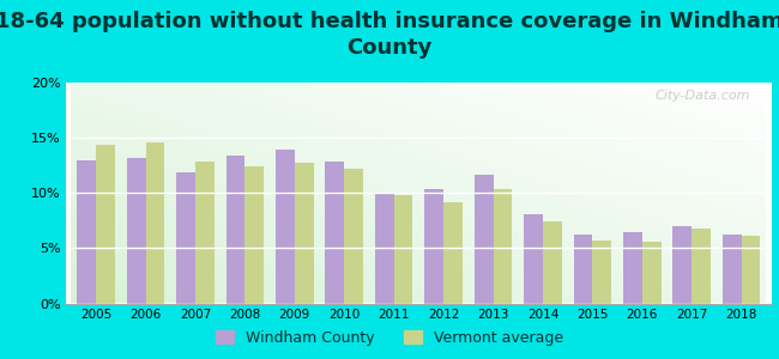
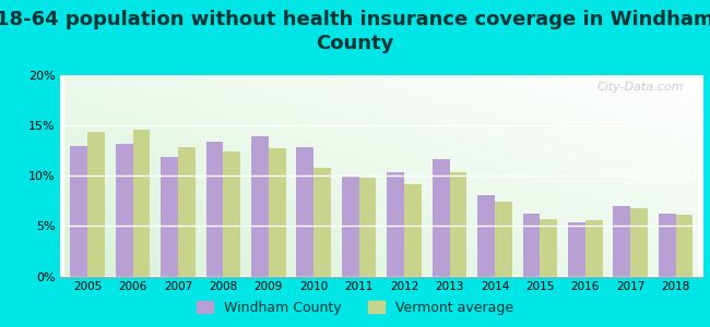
Vermont average/2010: 12.2% -> 10.8%
Windham County/2016: 6.5% -> 5.4%
